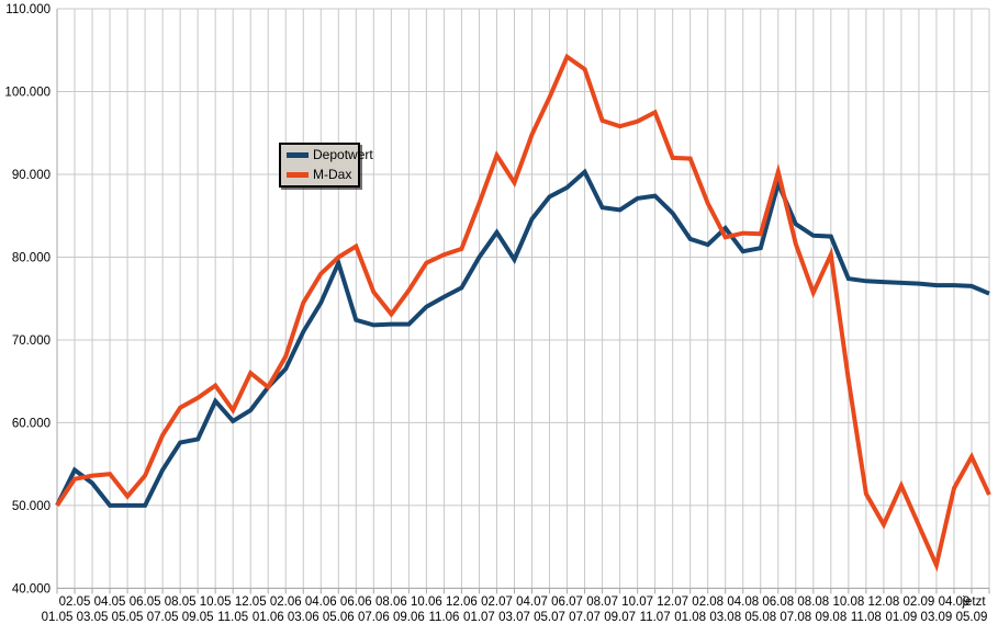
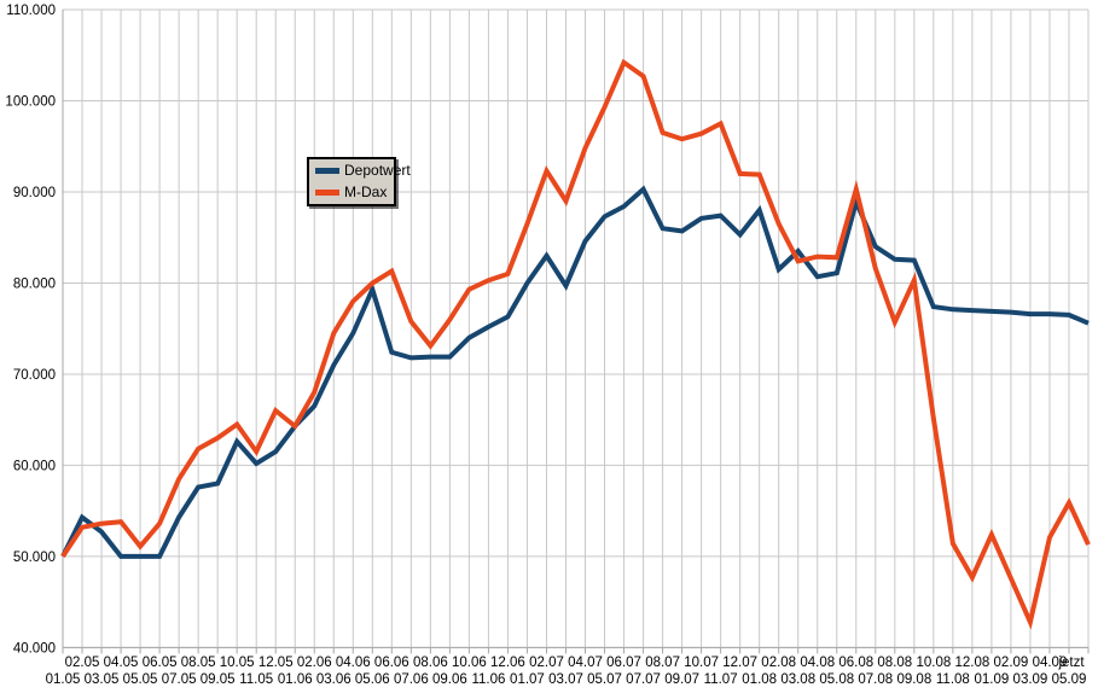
Depotwert/01.08: 82000 -> 88000
